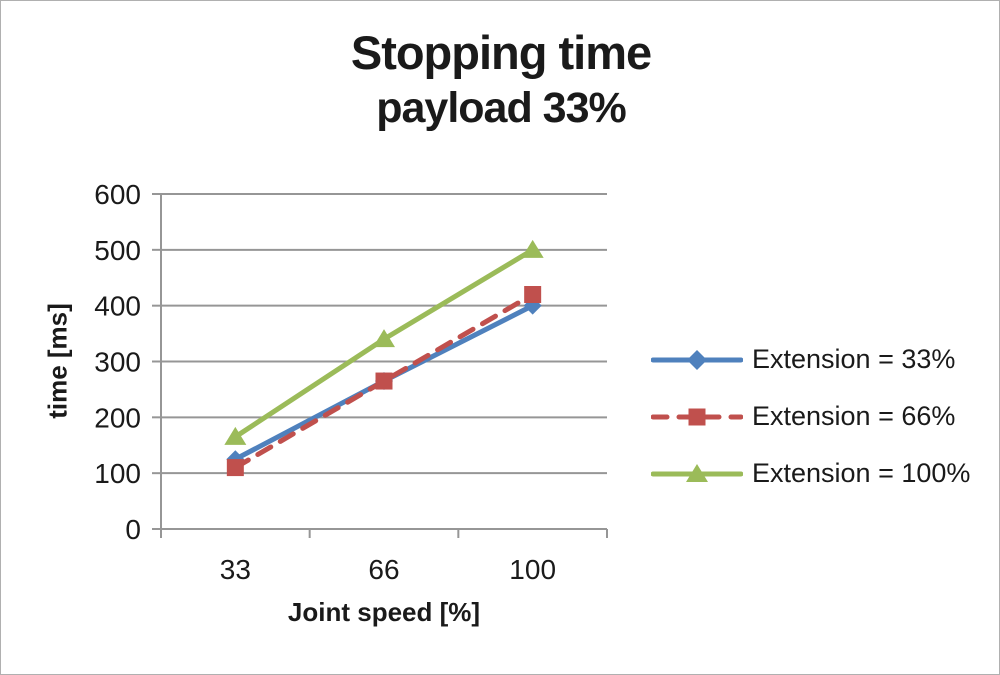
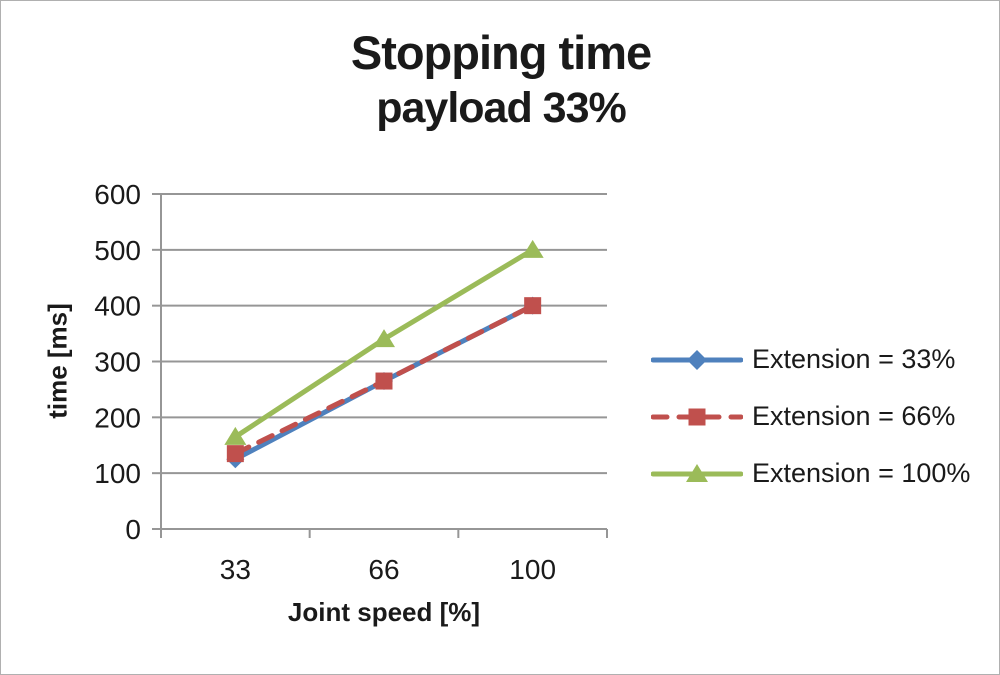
Extension = 66%/33: 110 -> 140
Extension = 66%/100: 420 -> 400
